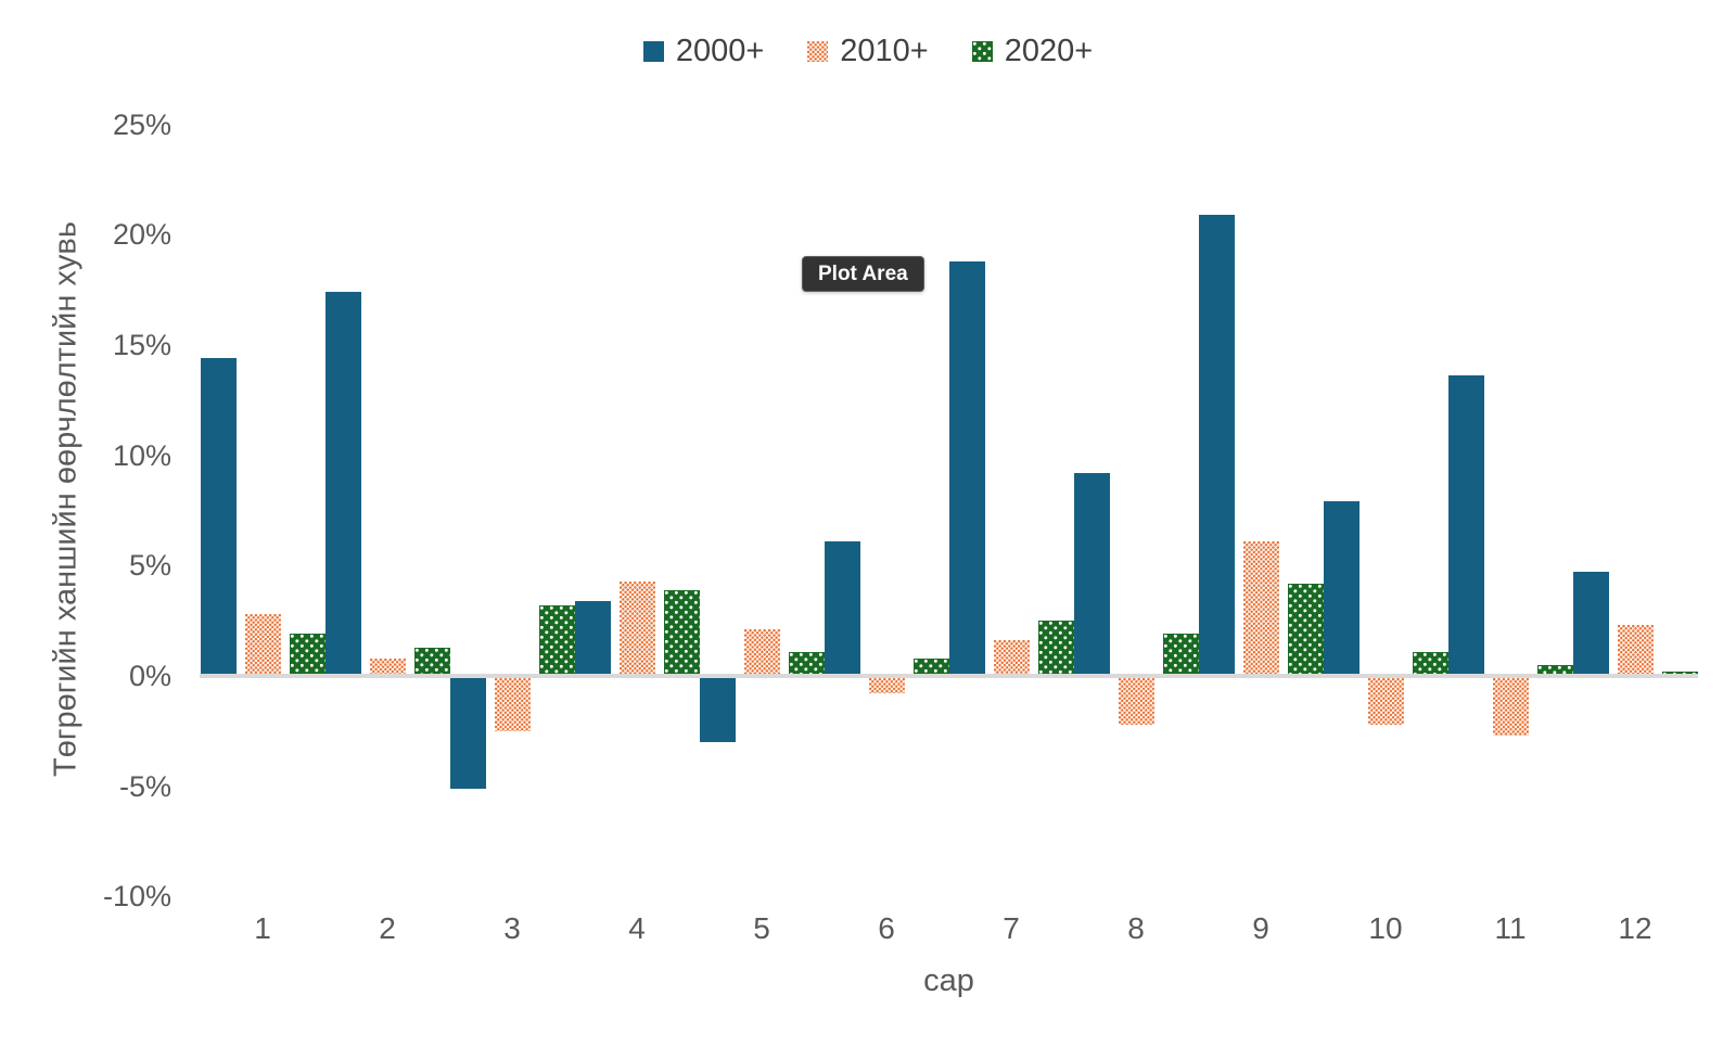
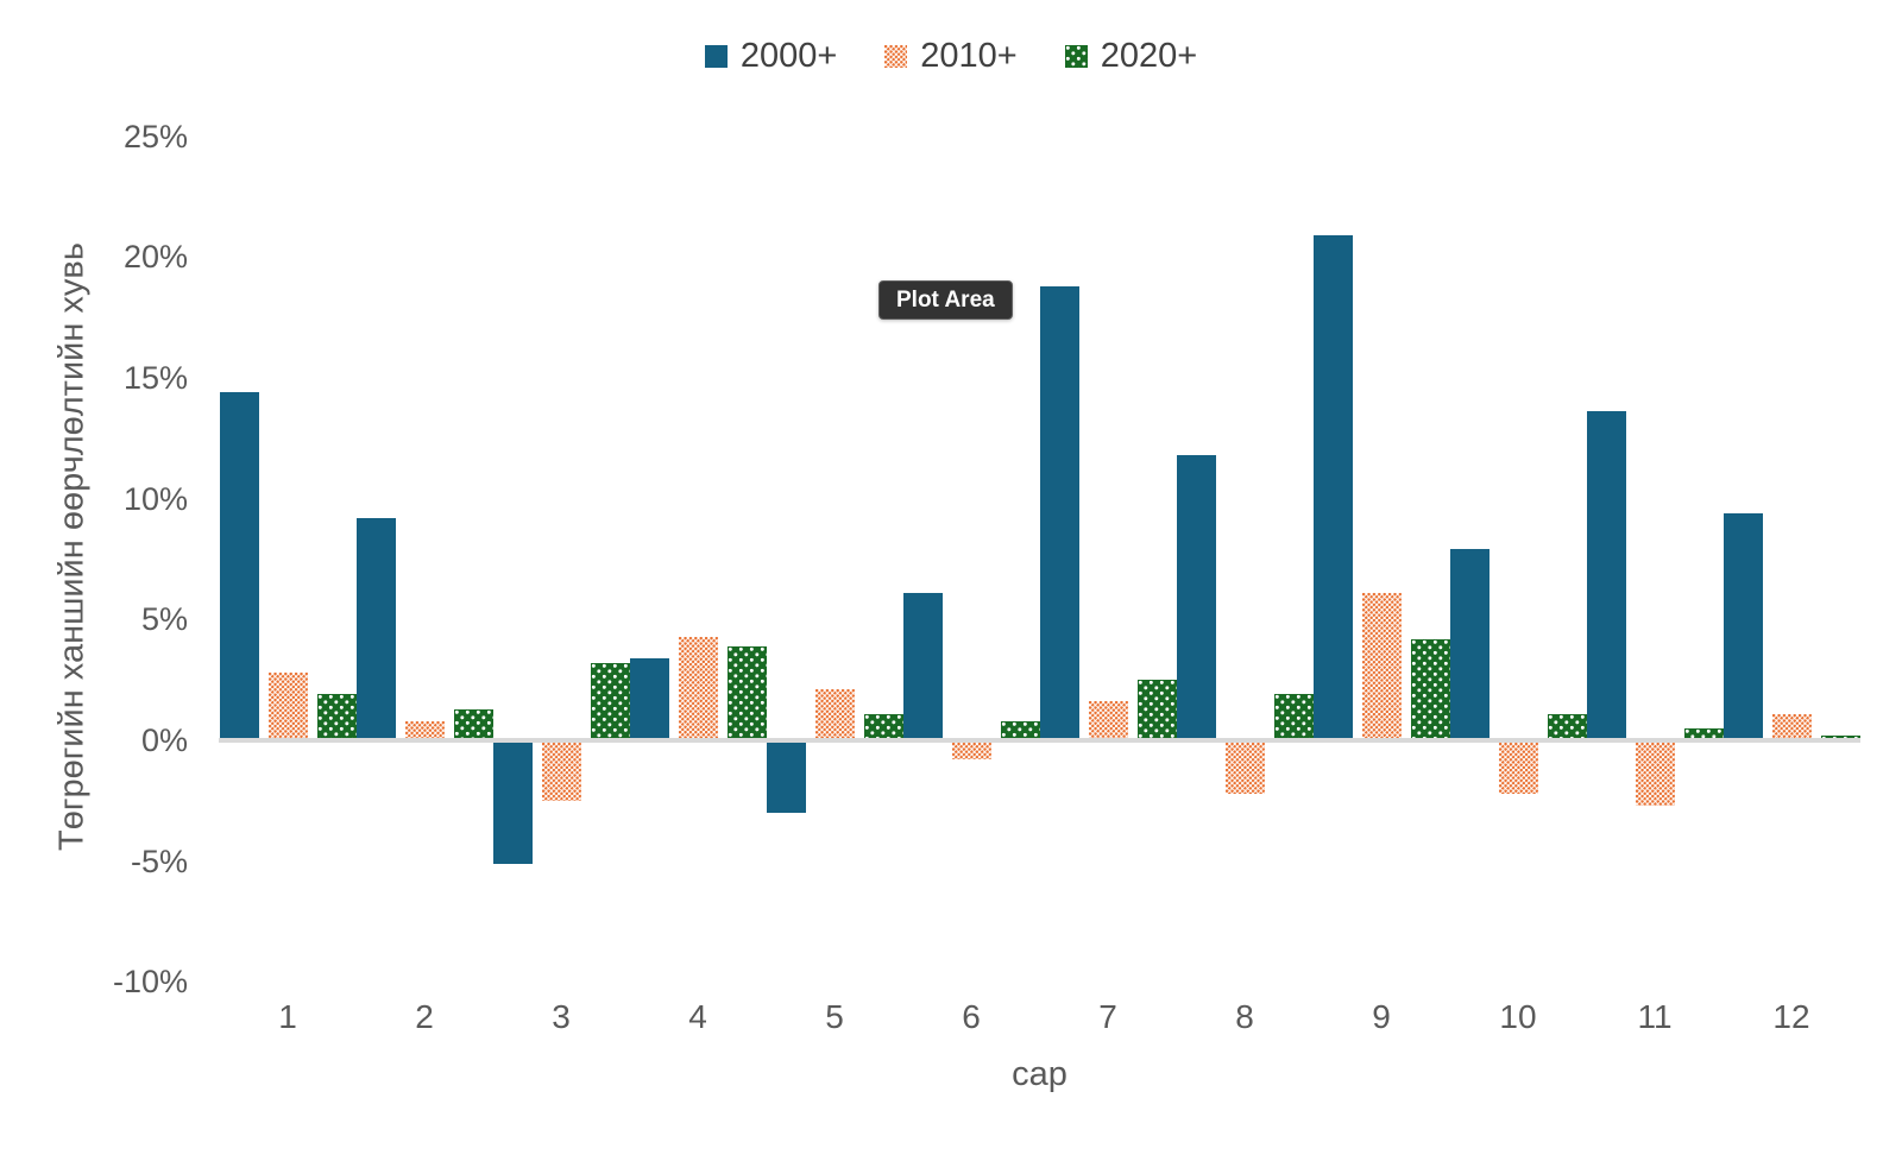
2000+/2: 17.3% -> 9.1%
2000+/8: 9.1% -> 11.7%
2000+/12: 4.6% -> 9.3%
2010+/12: 2.2% -> 1.0%
